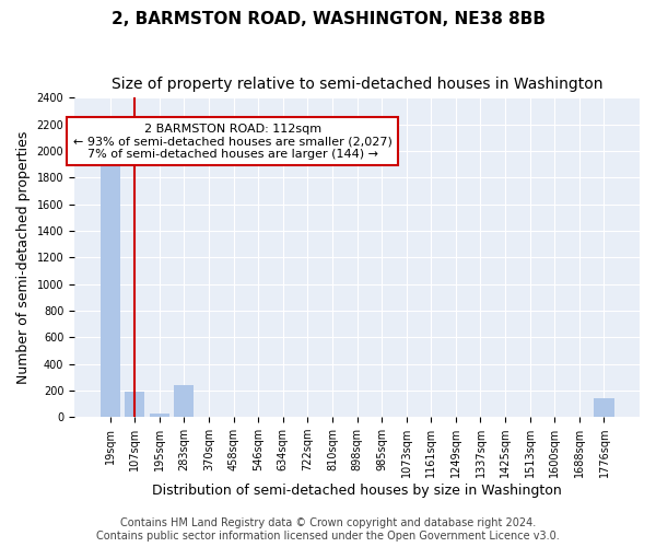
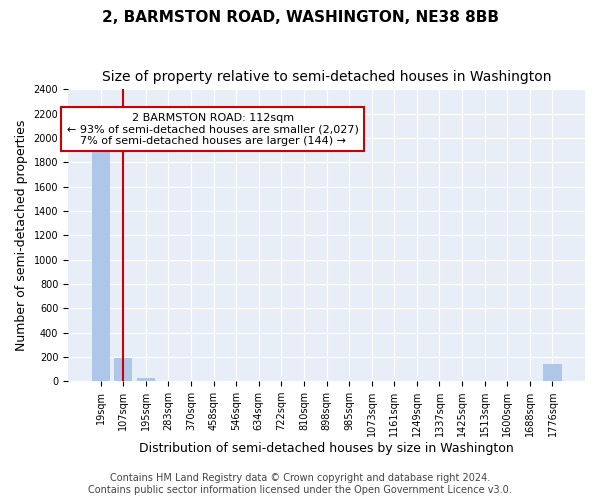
283sqm: 240 -> 0
